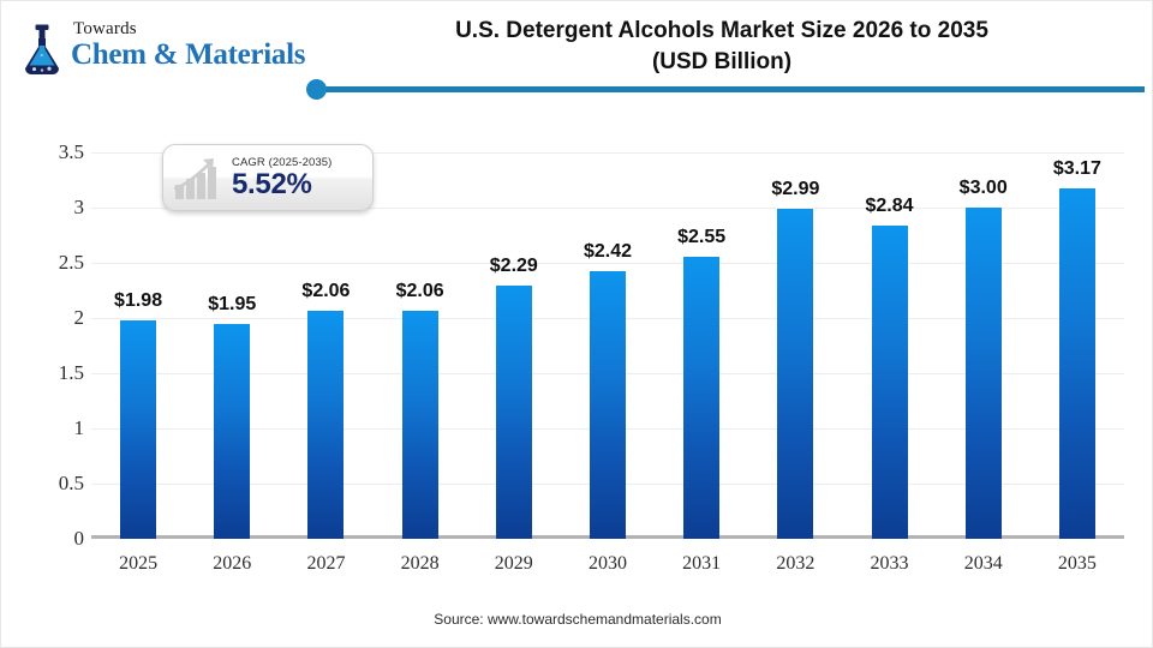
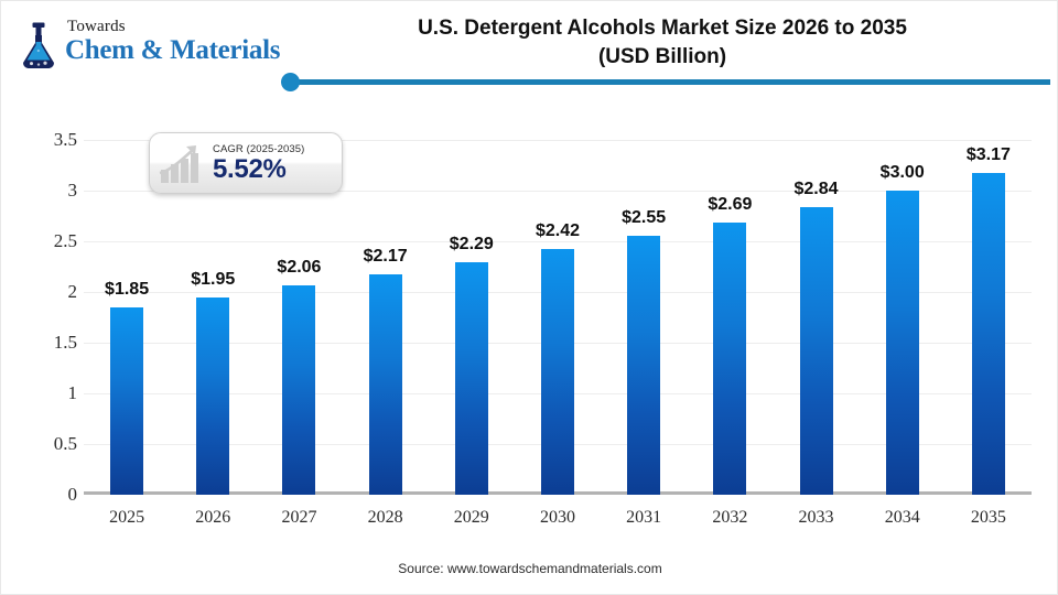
2025: $1.98 -> $1.85
2028: $2.06 -> $2.17
2032: $2.99 -> $2.69
